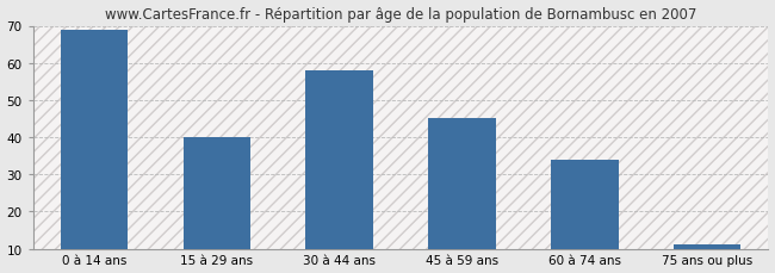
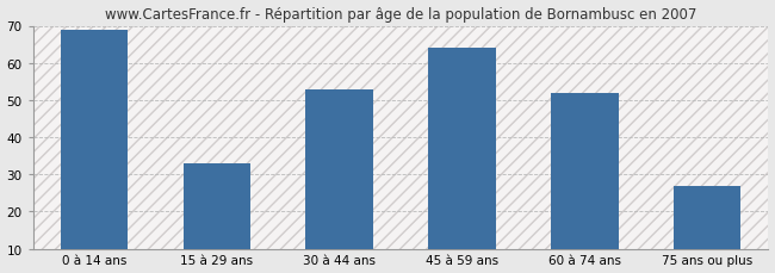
15 à 29 ans: 40 -> 33
30 à 44 ans: 58 -> 53
45 à 59 ans: 45 -> 64
60 à 74 ans: 34 -> 52
75 ans ou plus: 11 -> 27
